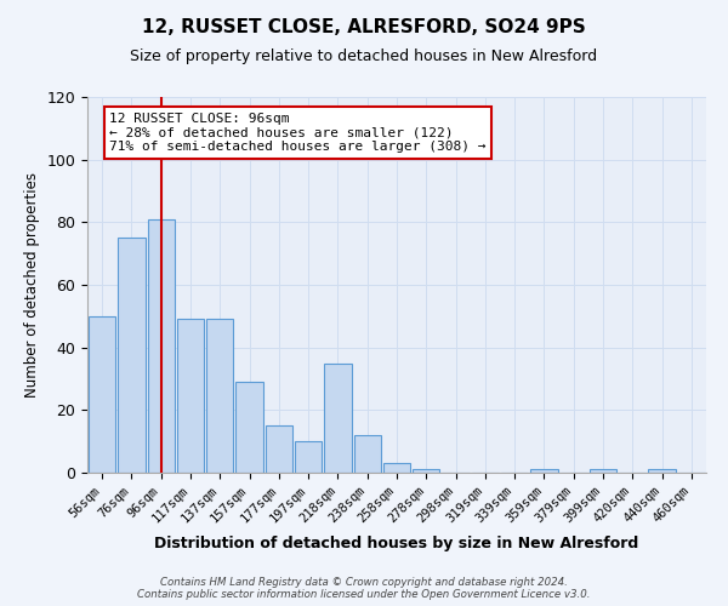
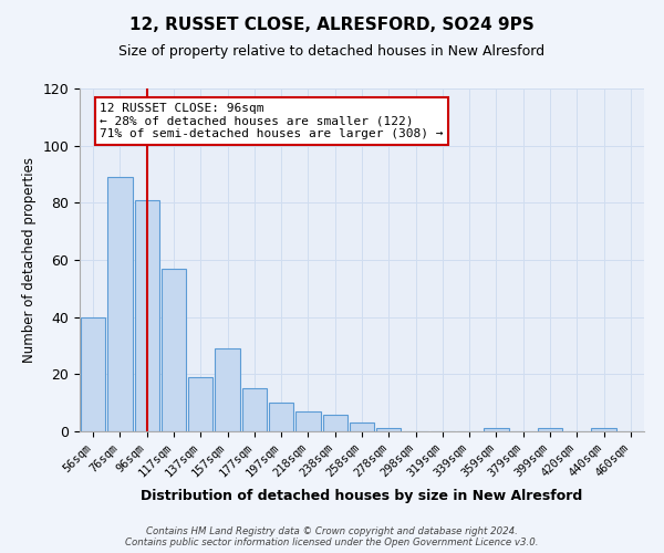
56sqm: 50 -> 40
76sqm: 75 -> 89
117sqm: 49 -> 57
137sqm: 49 -> 19
218sqm: 35 -> 7
238sqm: 12 -> 6
